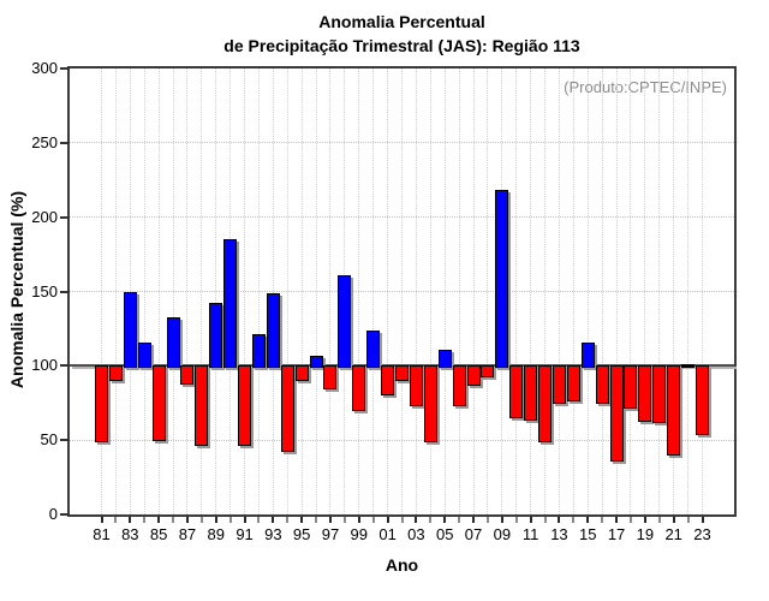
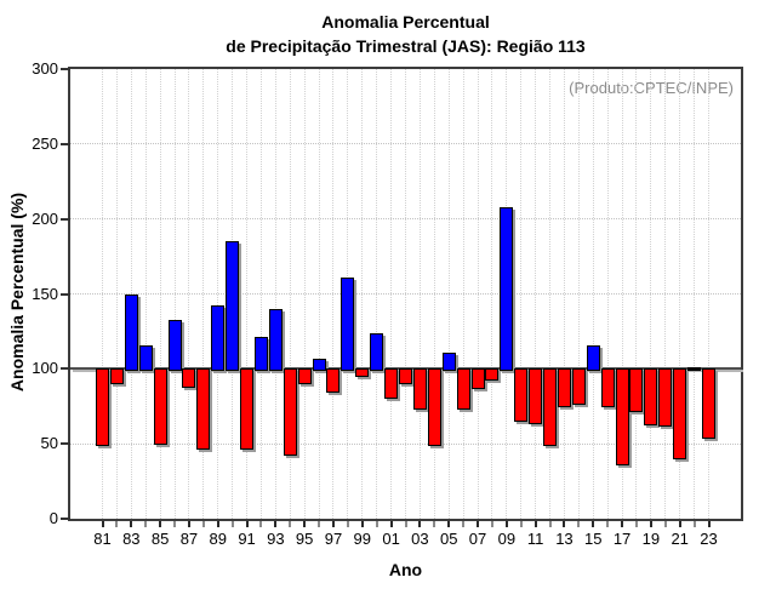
93: 149 -> 140
99: 71 -> 96
09: 218 -> 208
